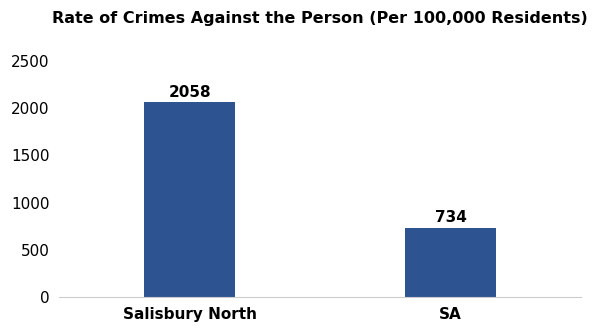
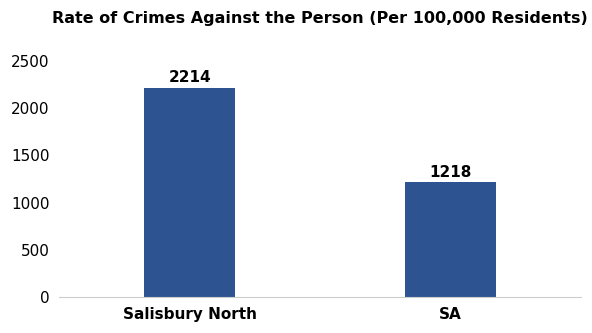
Salisbury North: 2058 -> 2214
SA: 734 -> 1218
